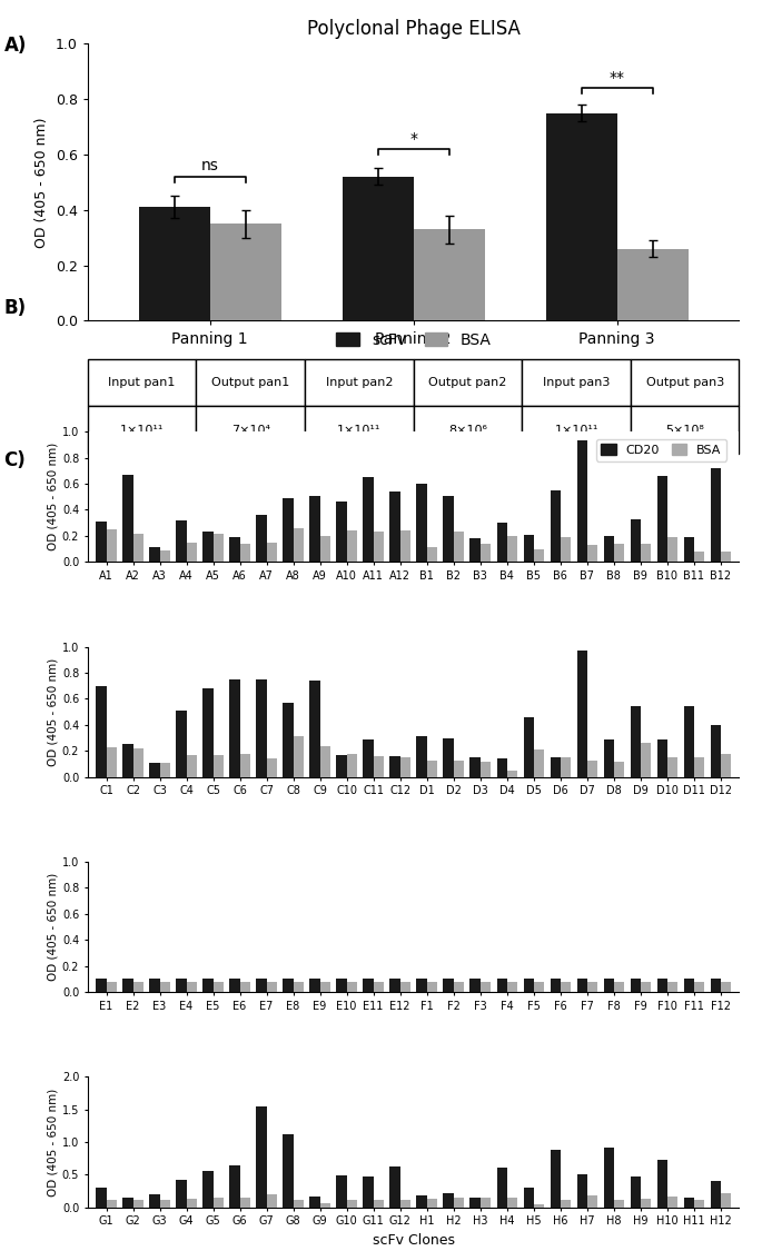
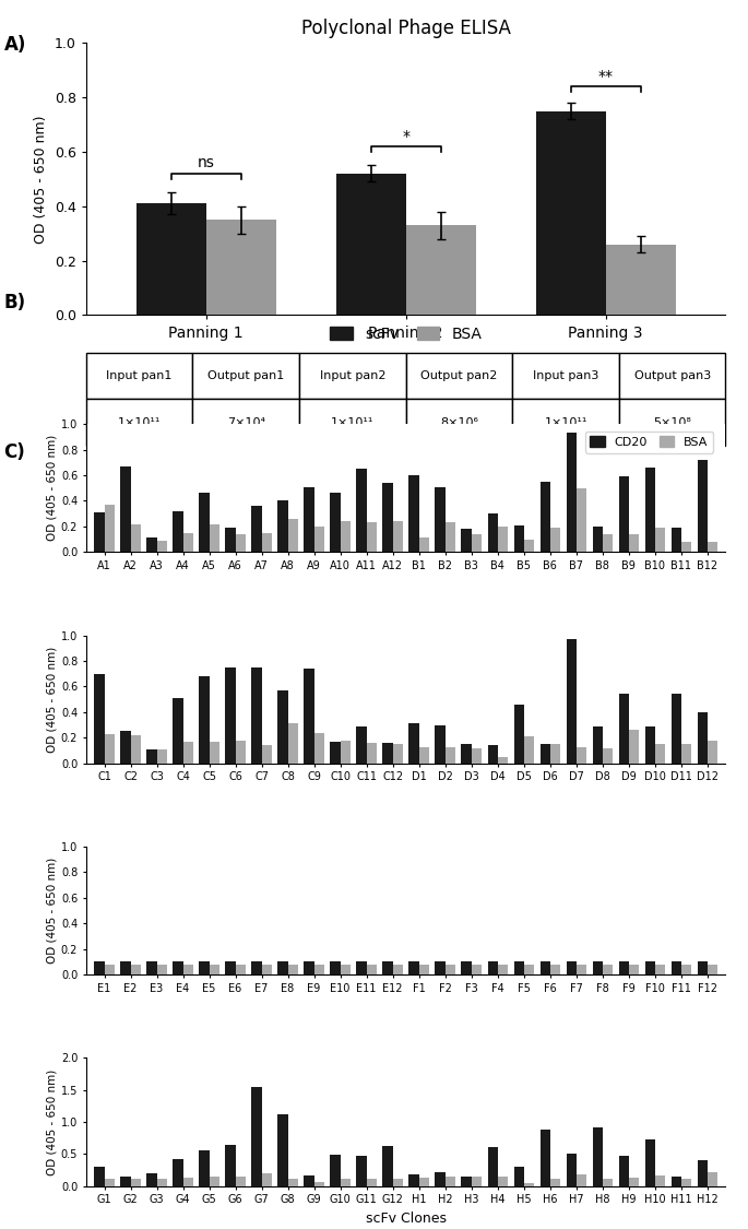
BSA/A1: 0.25 -> 0.37
CD20/A5: 0.23 -> 0.46
CD20/A8: 0.49 -> 0.40
BSA/B7: 0.13 -> 0.50
CD20/B9: 0.33 -> 0.59
